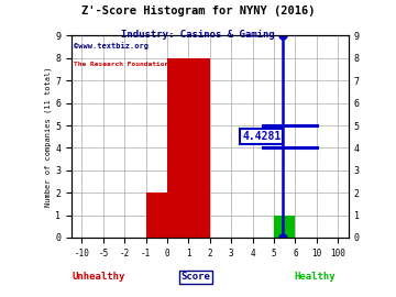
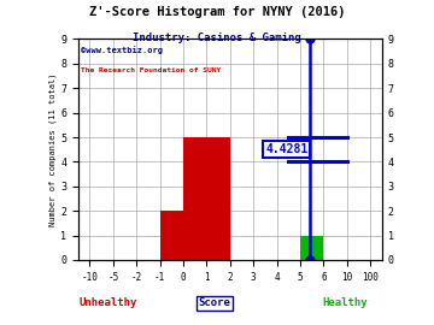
1: 8 -> 5
